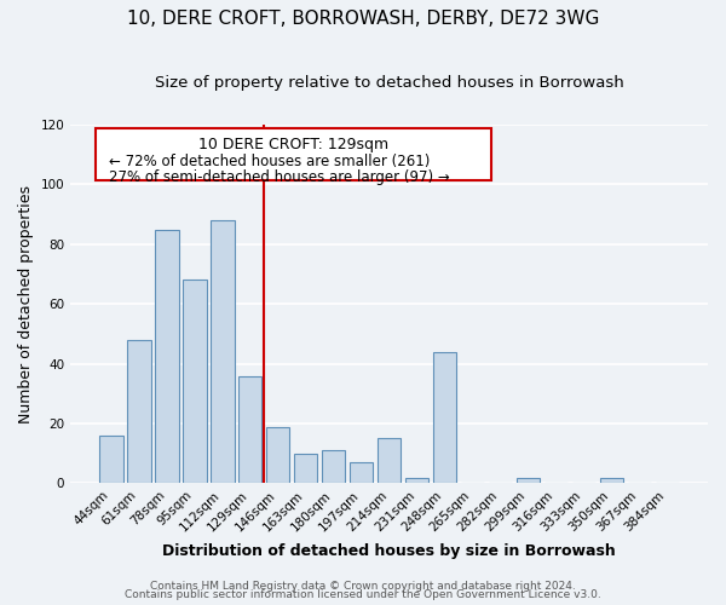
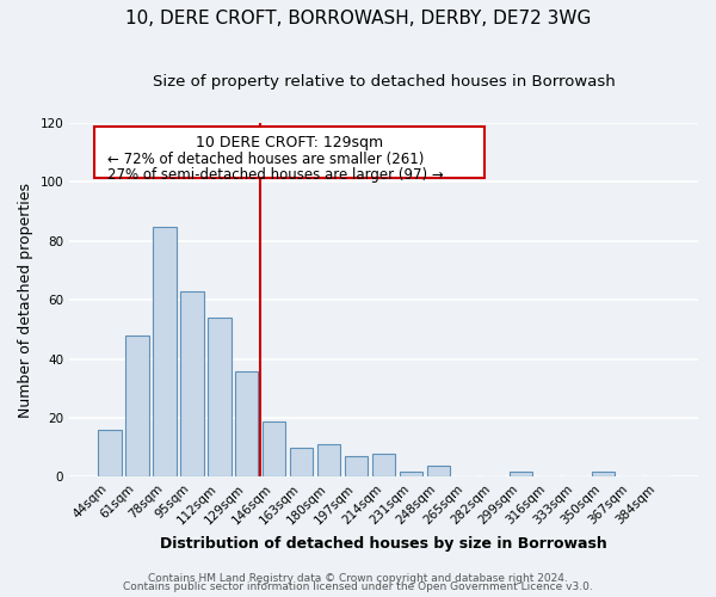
95sqm: 68 -> 63
112sqm: 88 -> 54
214sqm: 15 -> 8
248sqm: 44 -> 4
